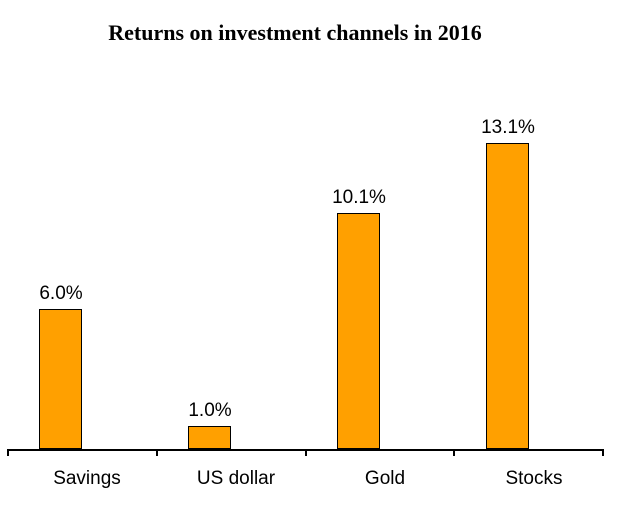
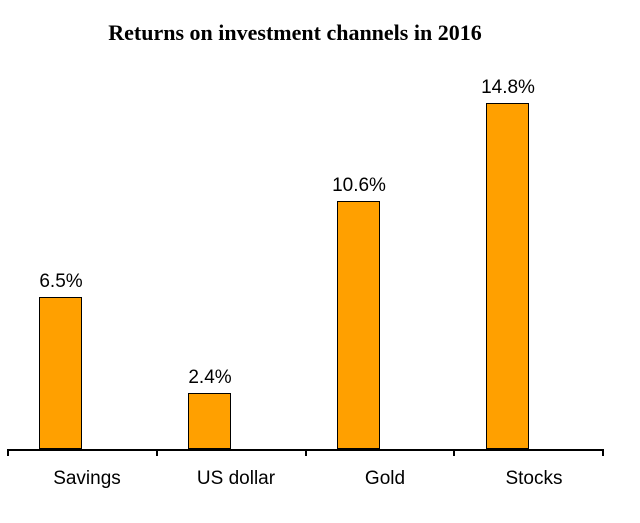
Savings: 6.0% -> 6.5%
US dollar: 1.0% -> 2.4%
Gold: 10.1% -> 10.6%
Stocks: 13.1% -> 14.8%
